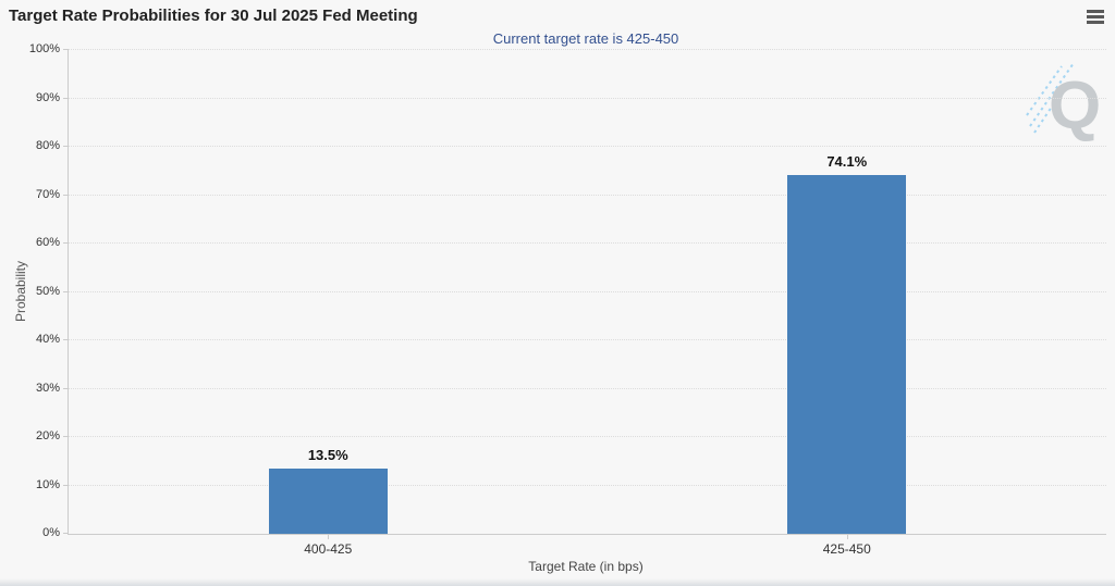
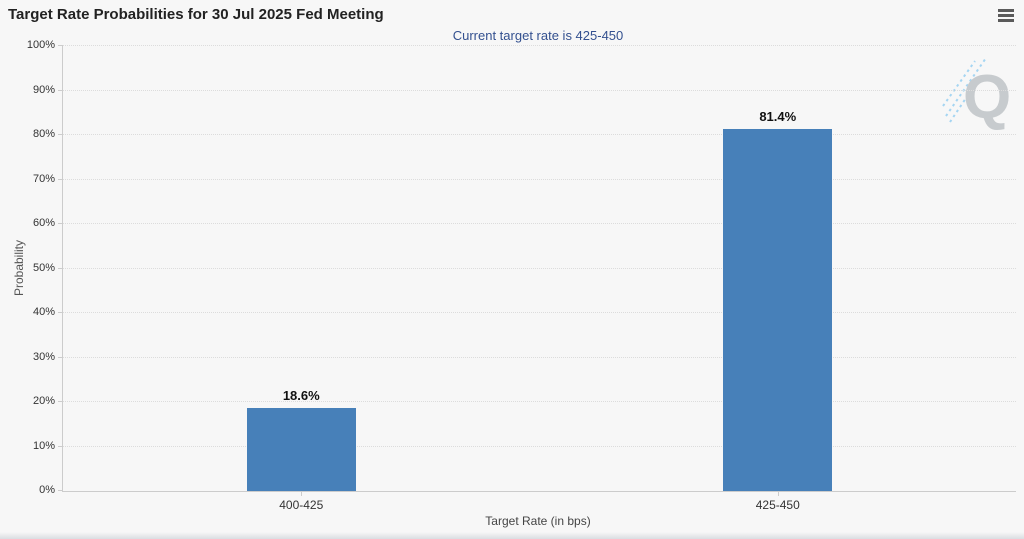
400-425: 13.5% -> 18.6%
425-450: 74.1% -> 81.4%
